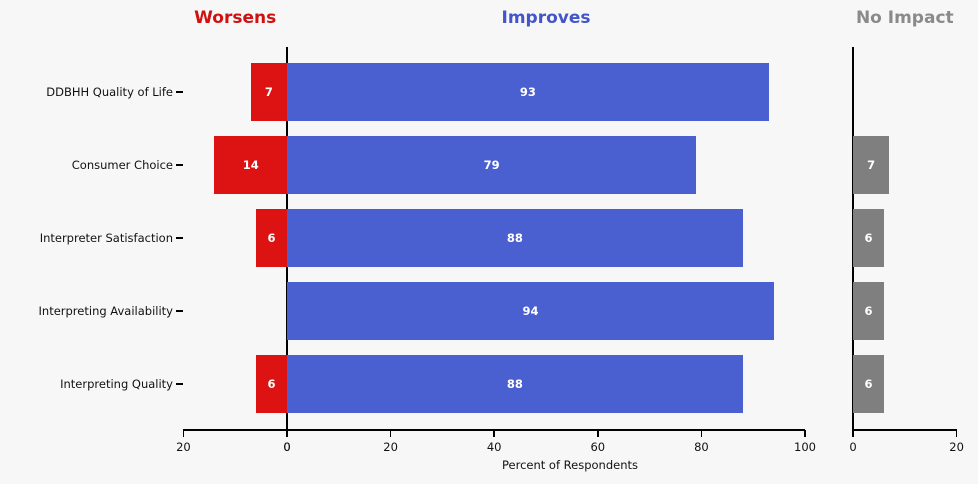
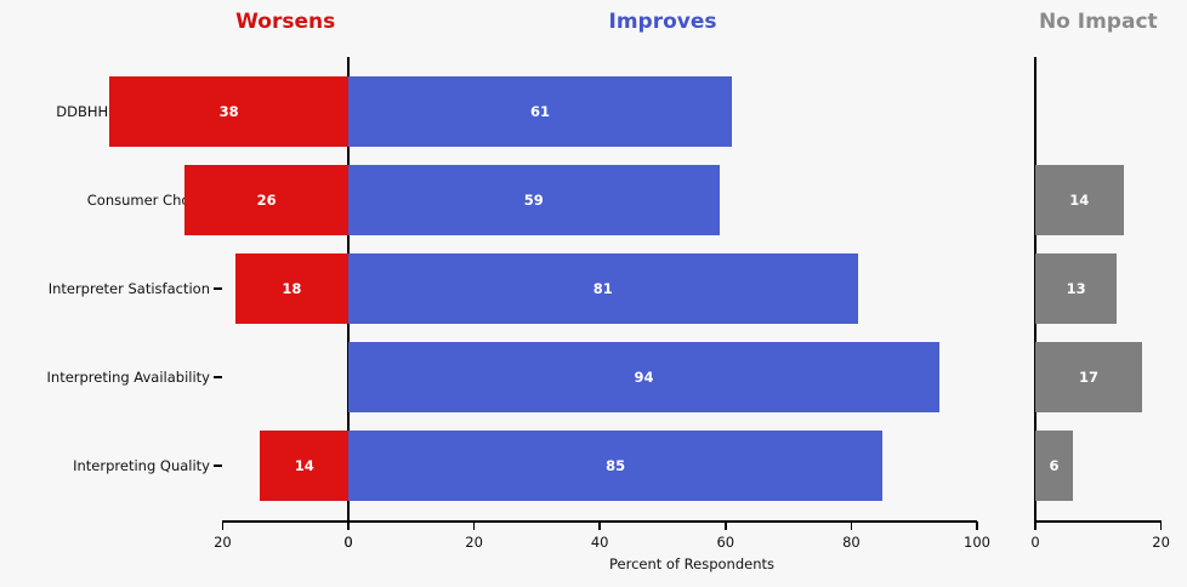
Worsens/DDBHH Quality of Life: 7 -> 38
Improves/DDBHH Quality of Life: 93 -> 61
Worsens/Consumer Choice: 14 -> 26
Improves/Consumer Choice: 79 -> 59
No Impact/Consumer Choice: 7 -> 14
Worsens/Interpreter Satisfaction: 6 -> 18
Improves/Interpreter Satisfaction: 88 -> 81
No Impact/Interpreter Satisfaction: 6 -> 13
No Impact/Interpreting Availability: 6 -> 17
Worsens/Interpreting Quality: 6 -> 14
Improves/Interpreting Quality: 88 -> 85
